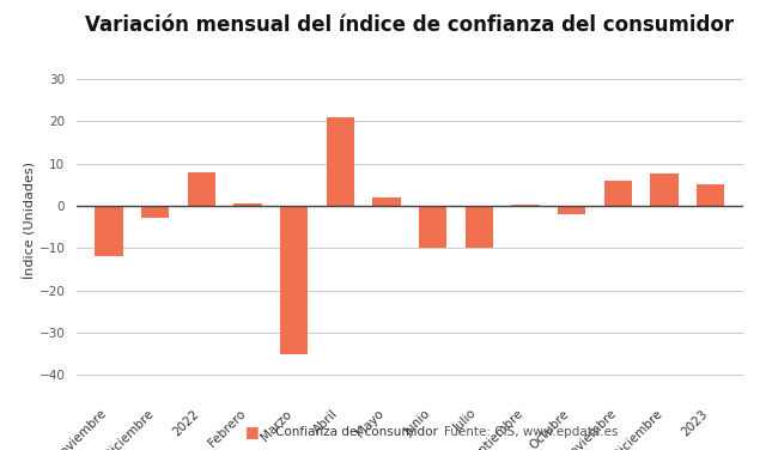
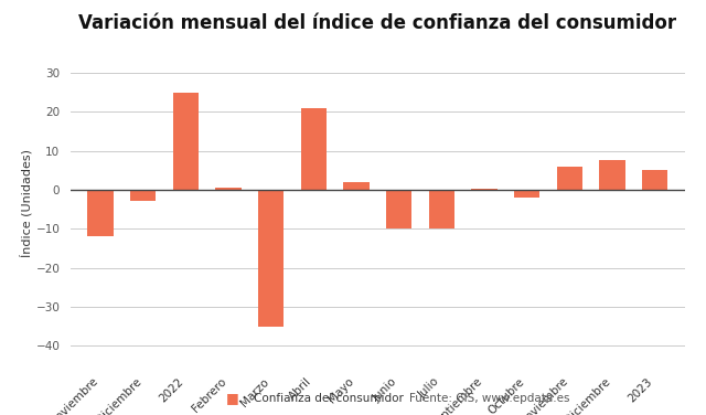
2022: 8.0 -> 25.0
